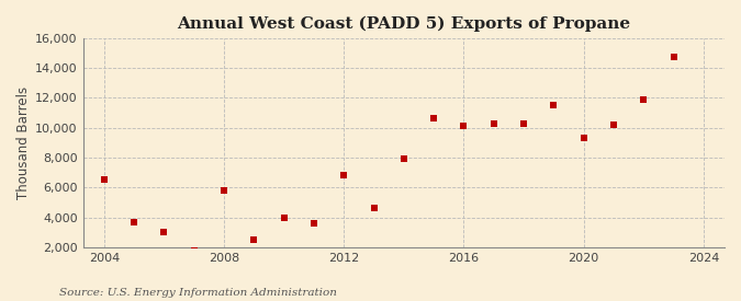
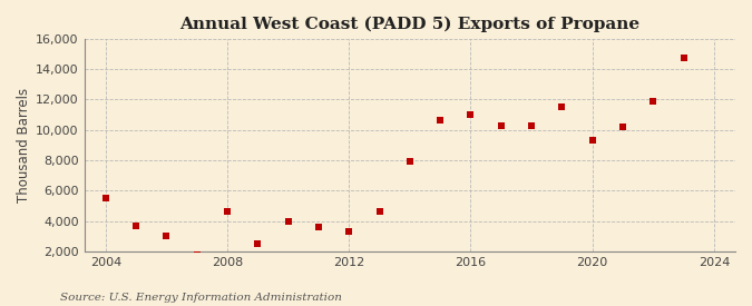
2004: 6,500 -> 5,500
2008: 5,800 -> 4,600
2012: 6,800 -> 3,300
2016: 10,100 -> 11,000
